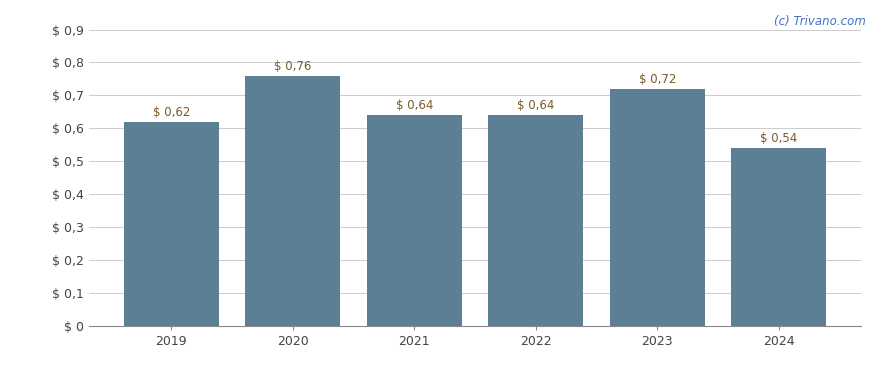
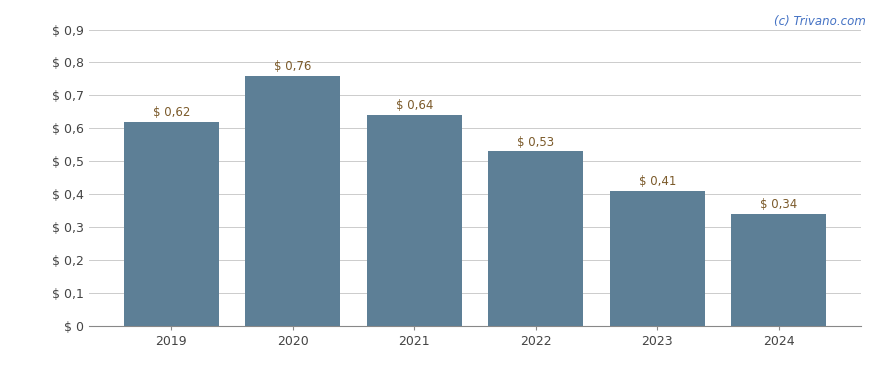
2022: 0,64 -> 0,53
2023: 0,72 -> 0,41
2024: 0,54 -> 0,34
